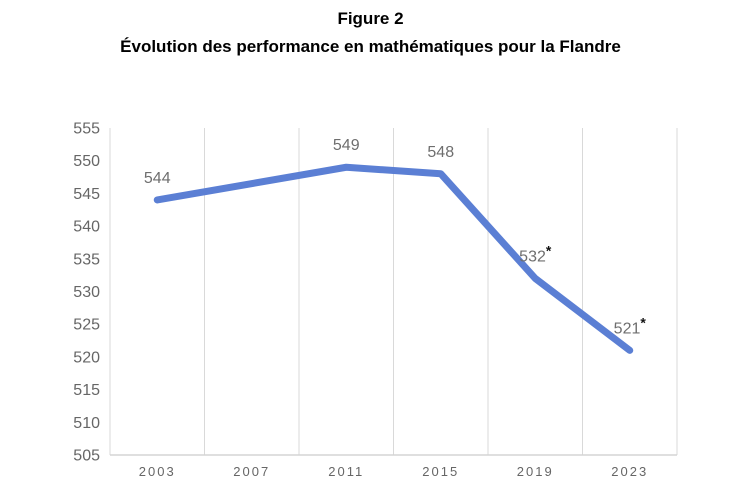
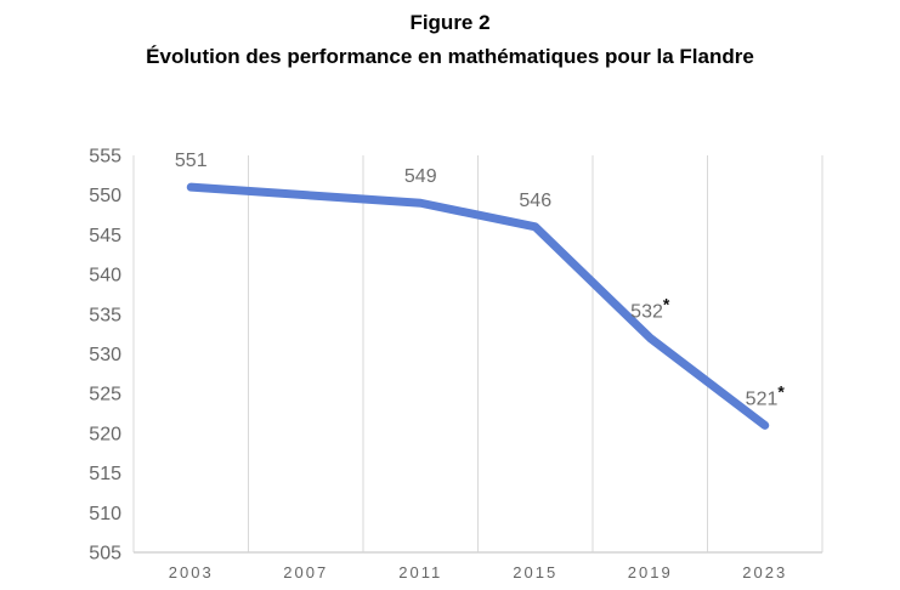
2003: 544 -> 551
2015: 548 -> 546
